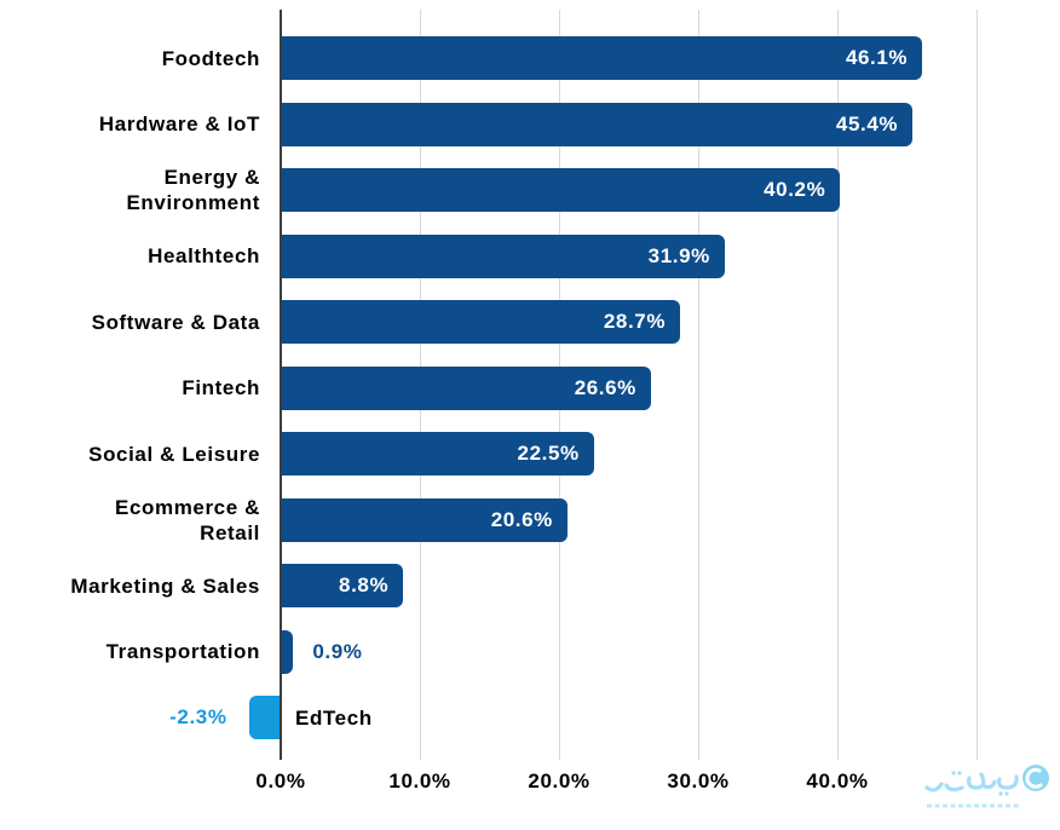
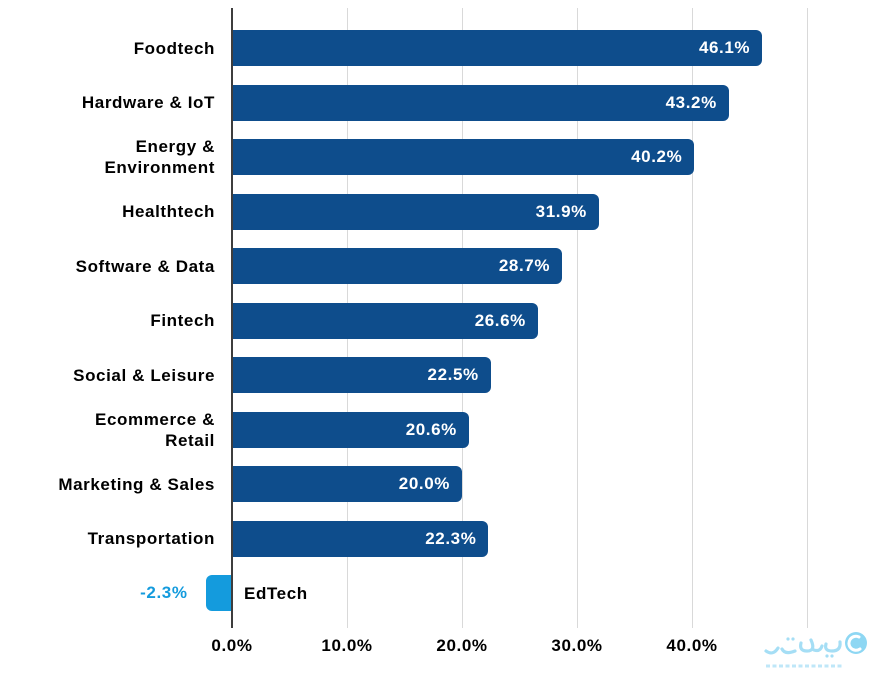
Hardware & IoT: 45.4% -> 43.2%
Marketing & Sales: 8.8% -> 20.0%
Transportation: 0.9% -> 22.3%
